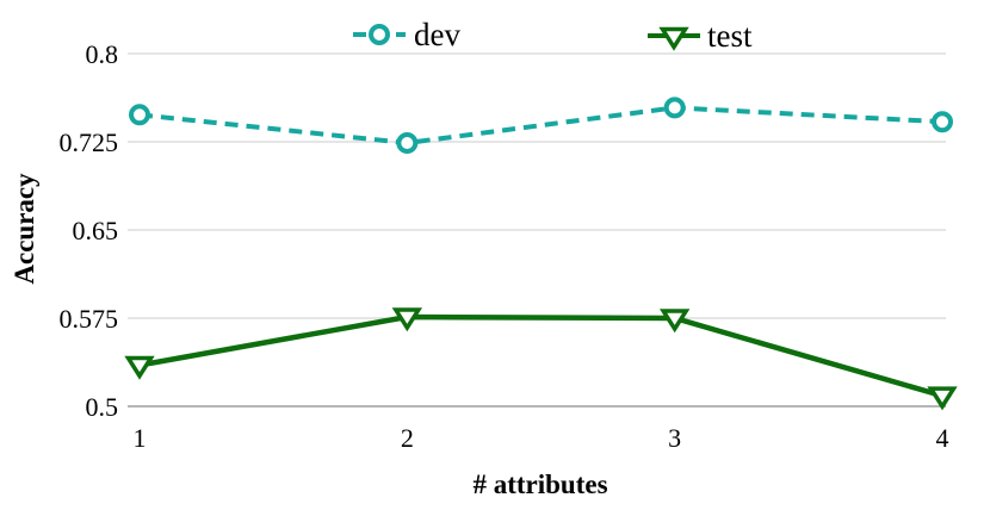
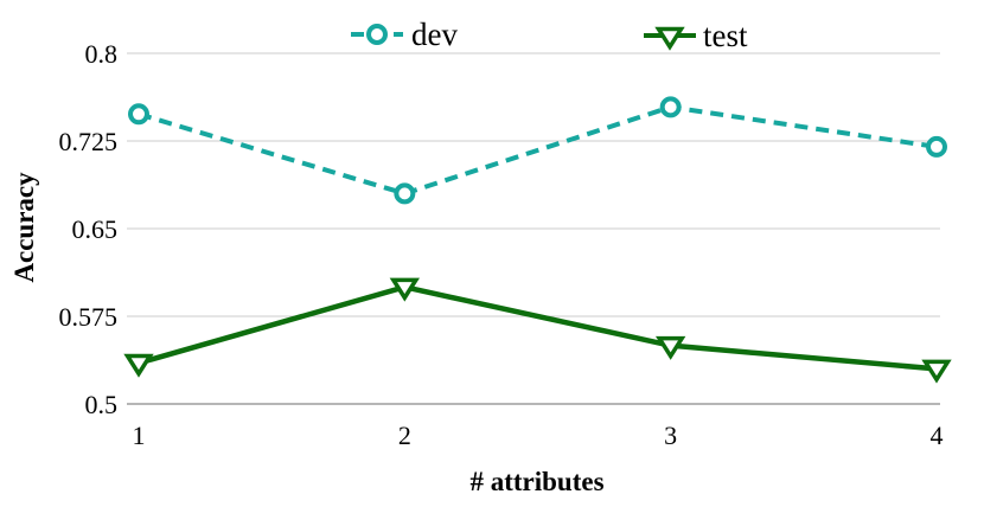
dev/2: 0.72 -> 0.68
test/2: 0.58 -> 0.60
test/3: 0.57 -> 0.55
dev/4: 0.74 -> 0.72
test/4: 0.51 -> 0.53
